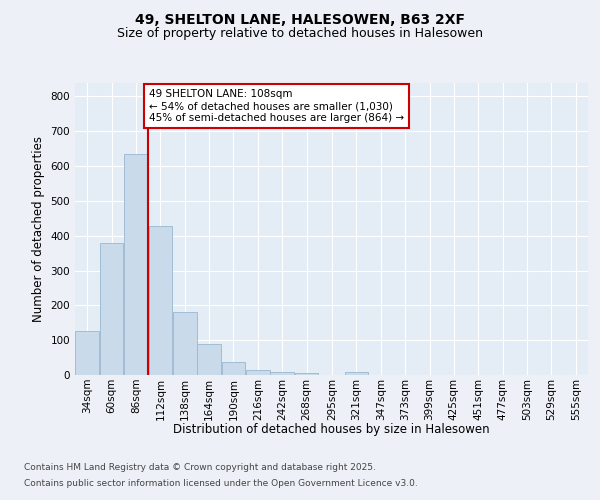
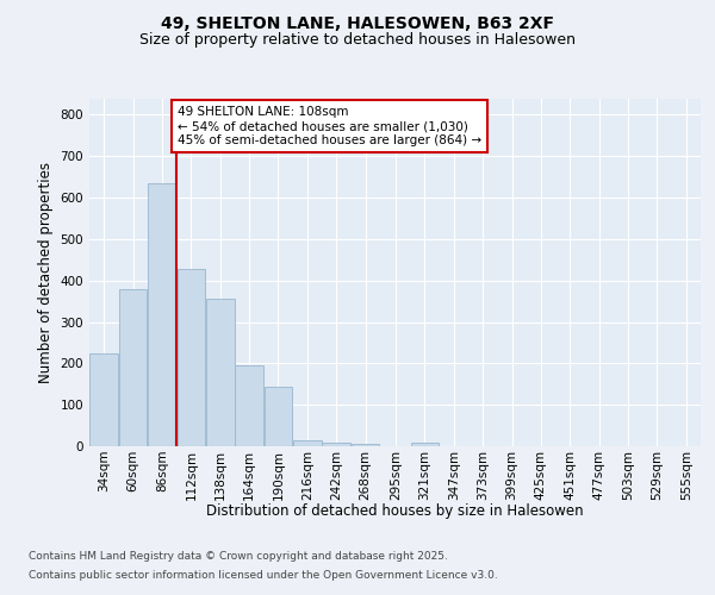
34sqm: 125 -> 225
138sqm: 180 -> 355
164sqm: 90 -> 195
190sqm: 38 -> 145
